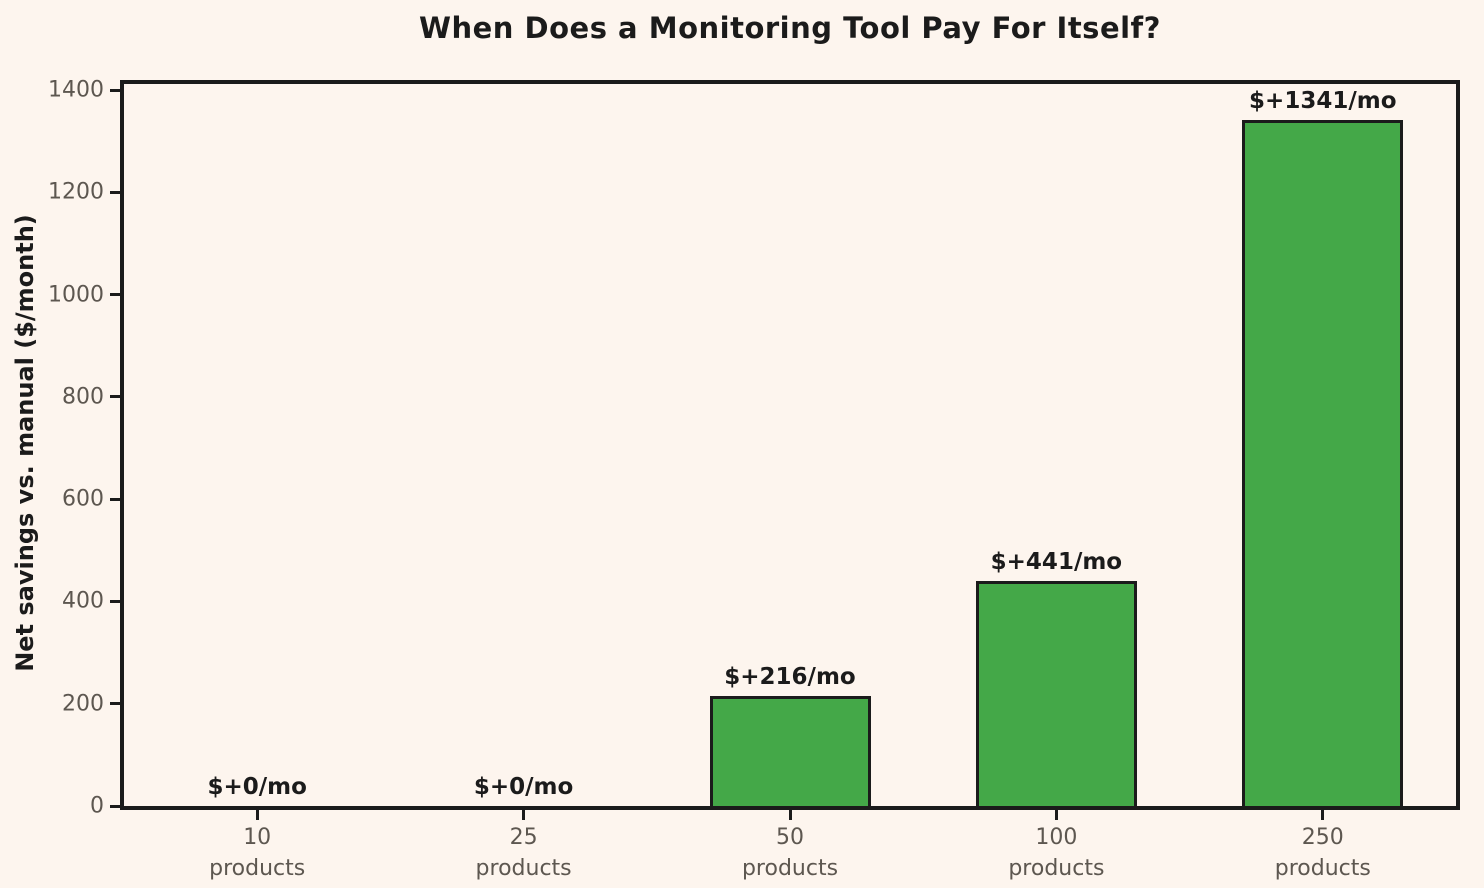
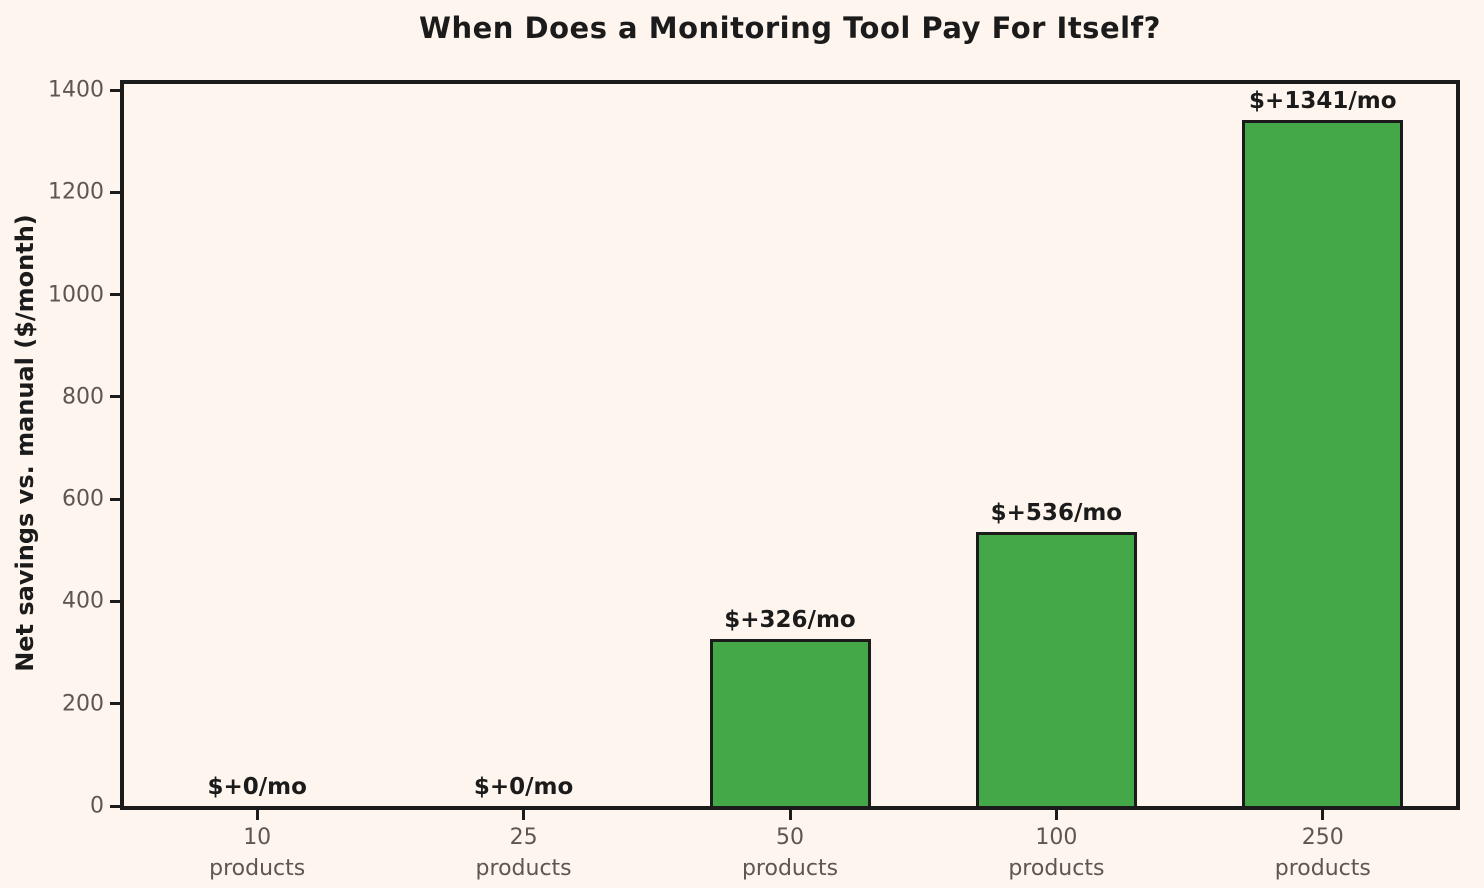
50 products: +216 -> +326
100 products: +441 -> +536
